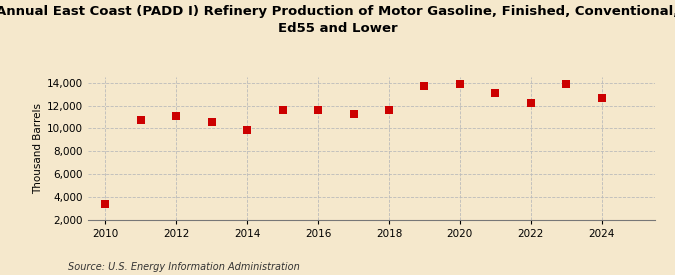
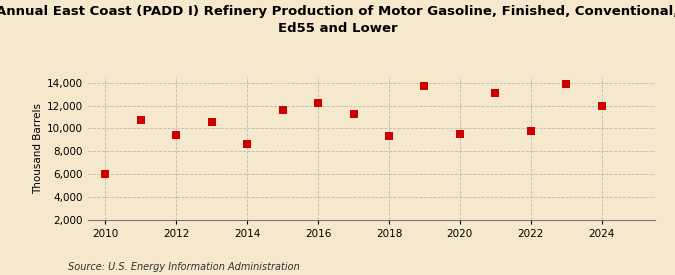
2010: 3,400 -> 6,000
2012: 11,100 -> 9,400
2014: 9,900 -> 8,600
2016: 11,600 -> 12,200
2018: 11,600 -> 9,300
2020: 13,900 -> 9,500
2022: 12,200 -> 9,800
2024: 12,700 -> 12,000
